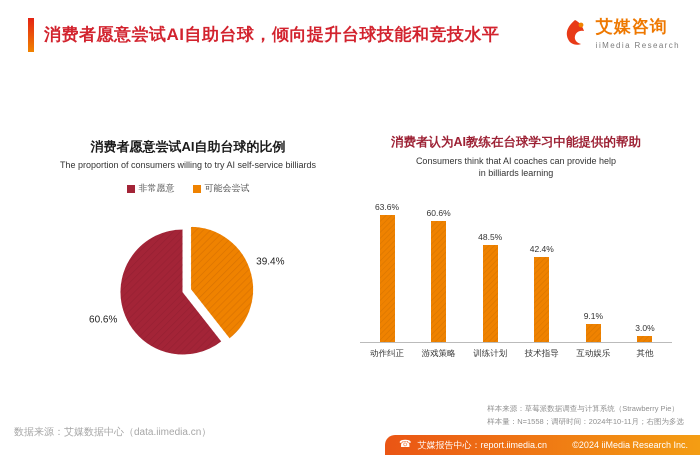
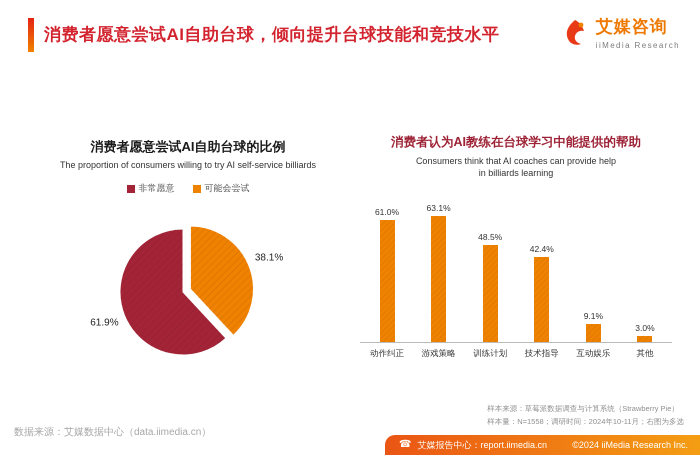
消费者愿意尝试AI自助台球的比例/可能会尝试: 39.4% -> 38.1%
消费者愿意尝试AI自助台球的比例/非常愿意: 60.6% -> 61.9%
消费者认为AI教练在台球学习中能提供的帮助/动作纠正: 63.6% -> 61.0%
消费者认为AI教练在台球学习中能提供的帮助/游戏策略: 60.6% -> 63.1%
